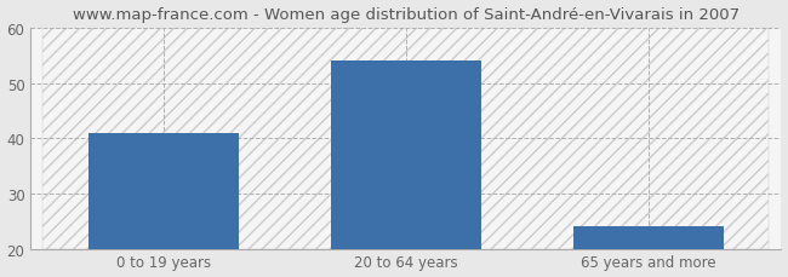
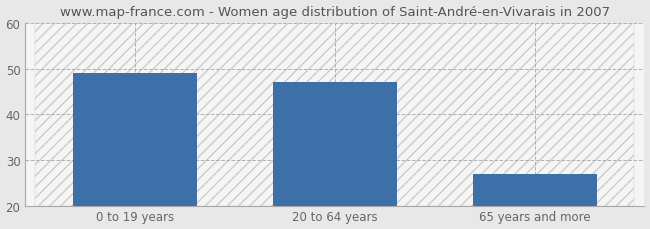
0 to 19 years: 41 -> 49
20 to 64 years: 54 -> 47
65 years and more: 24 -> 27
